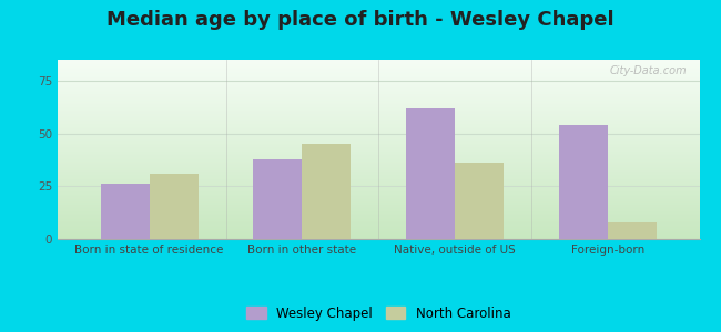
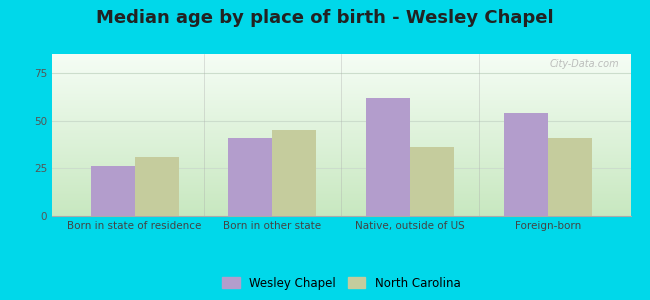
Wesley Chapel/Born in other state: 38 -> 41
North Carolina/Foreign-born: 8 -> 41
